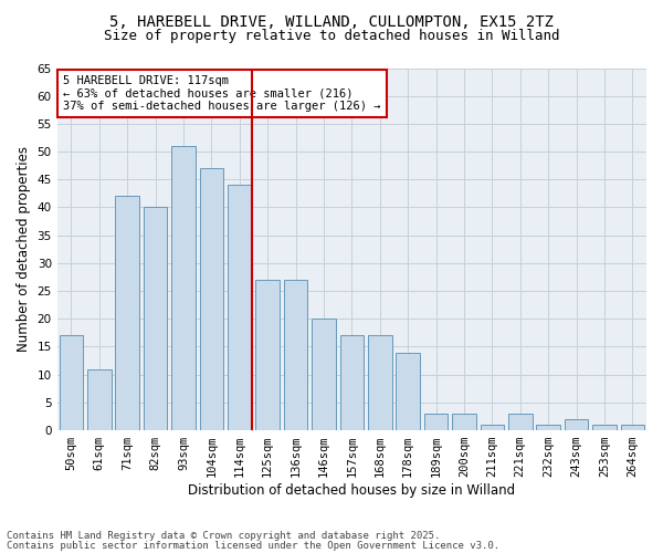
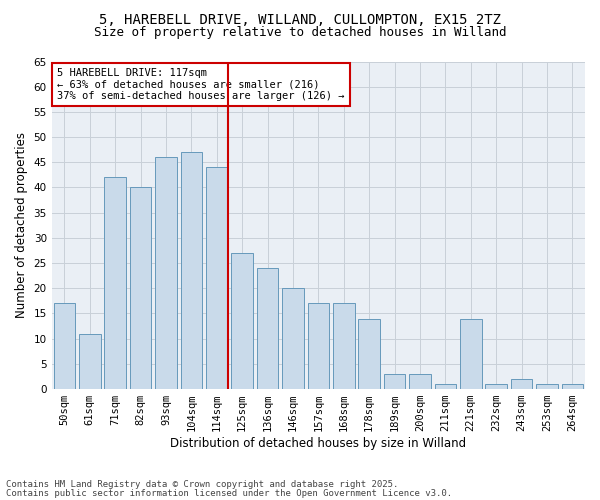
93sqm: 51 -> 46
136sqm: 27 -> 24
221sqm: 3 -> 14
